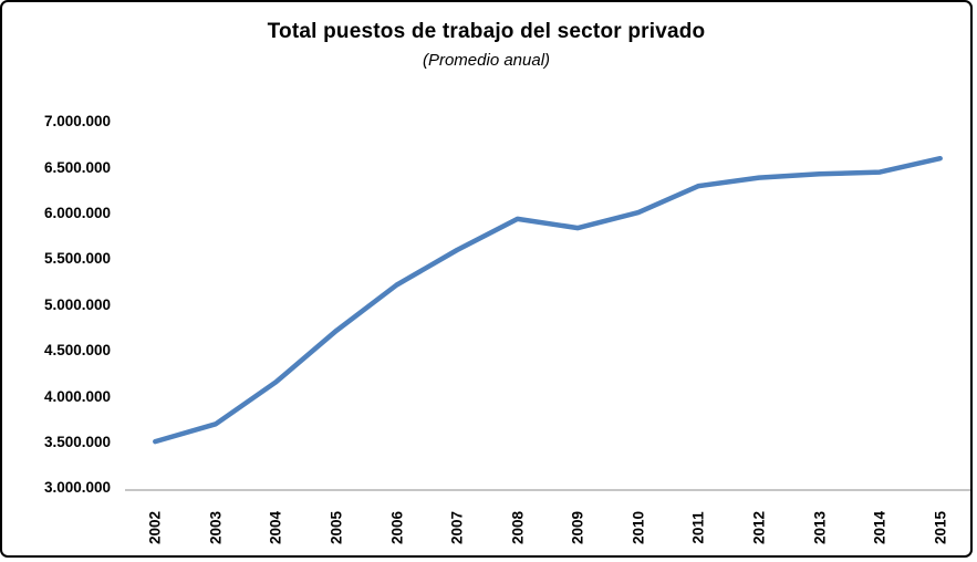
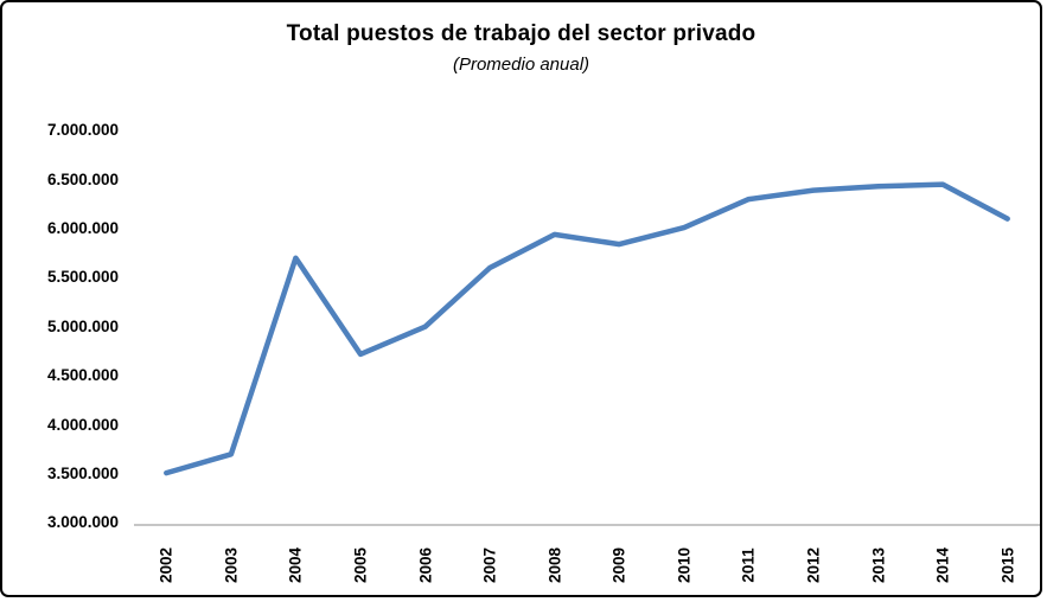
2004: 4200000 -> 5700000
2006: 5200000 -> 5000000
2015: 6600000 -> 6100000
